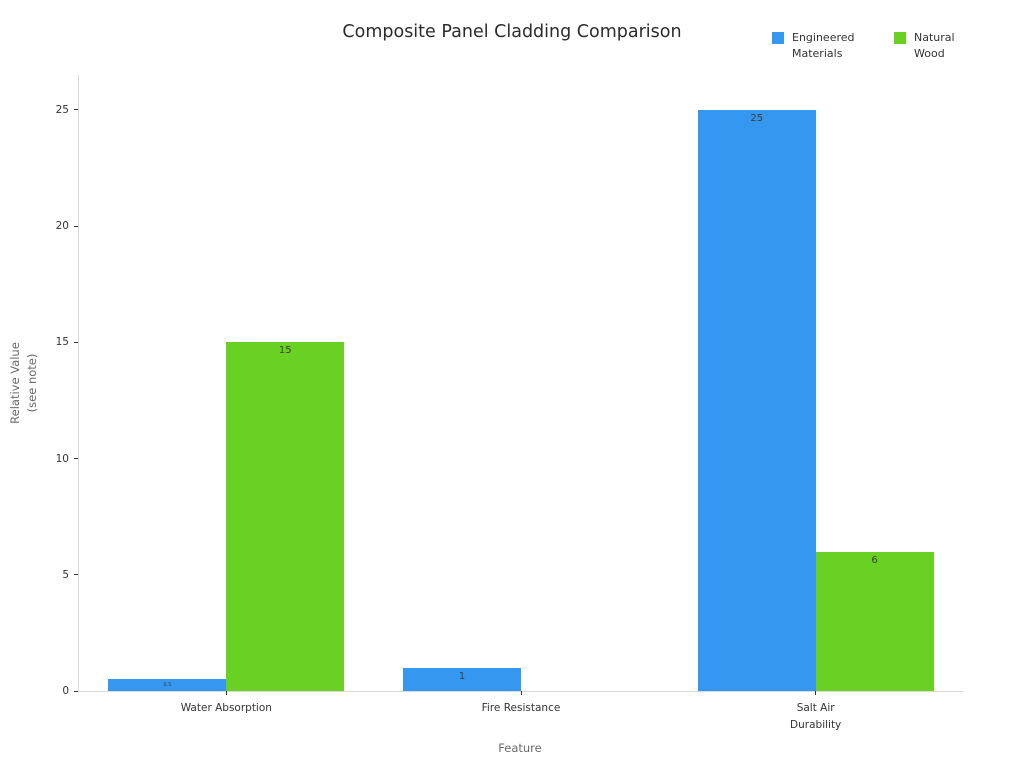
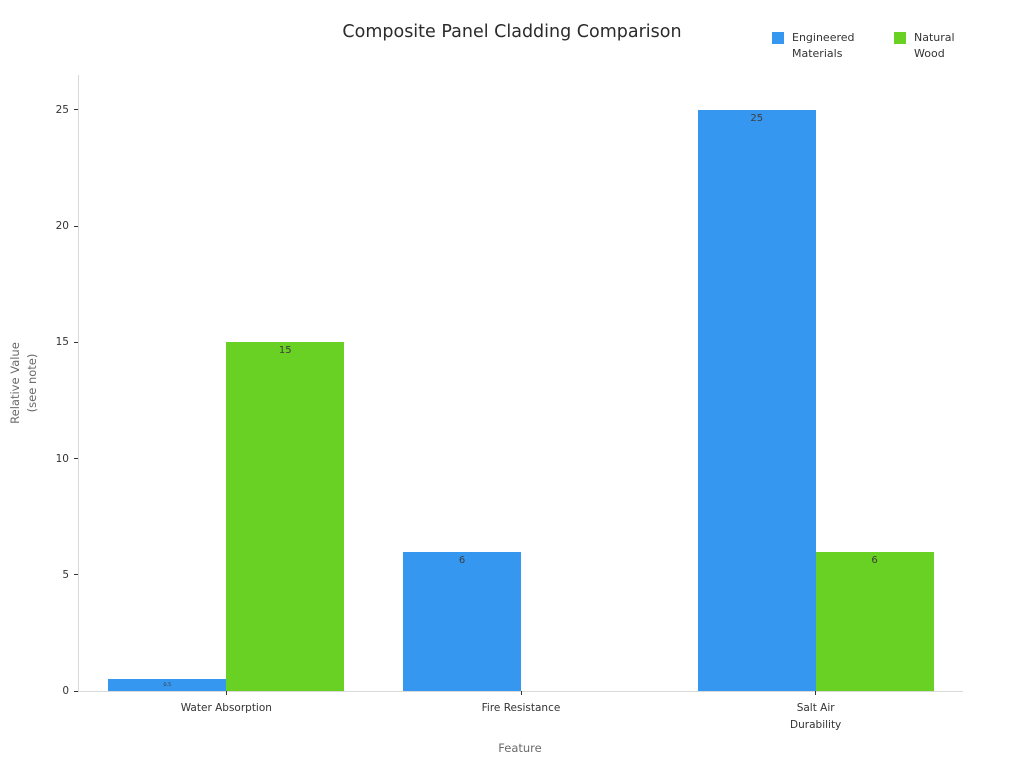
Engineered Materials/Fire Resistance: 1 -> 6
